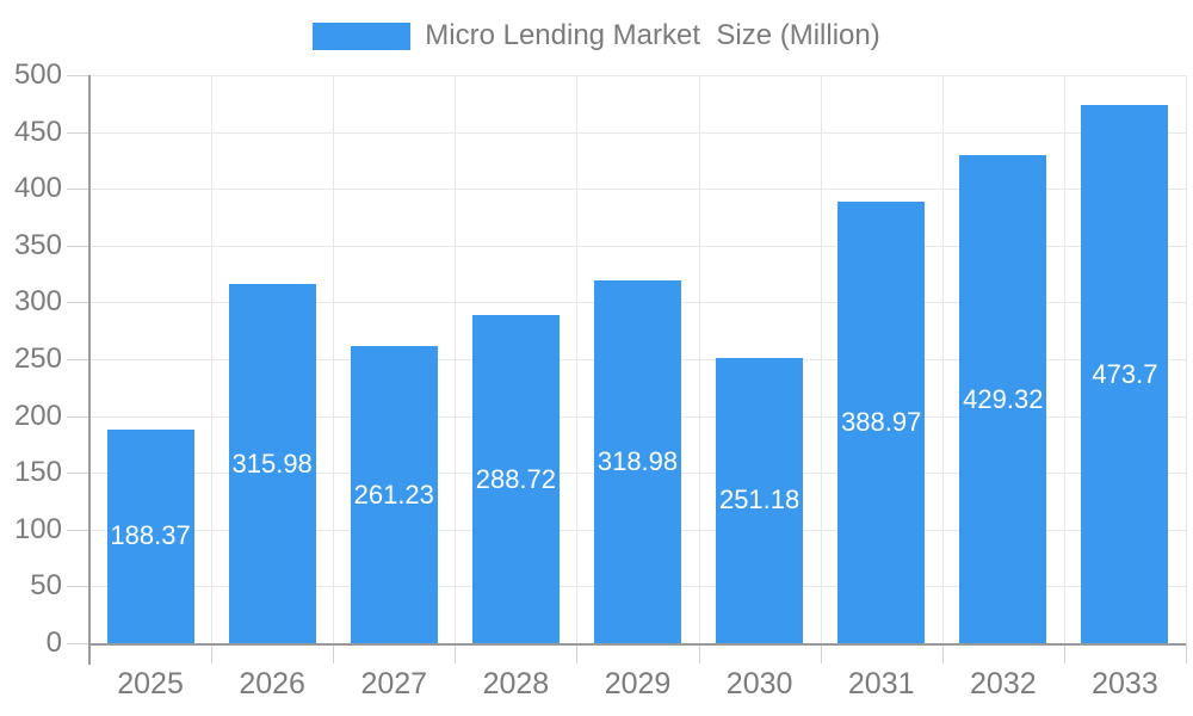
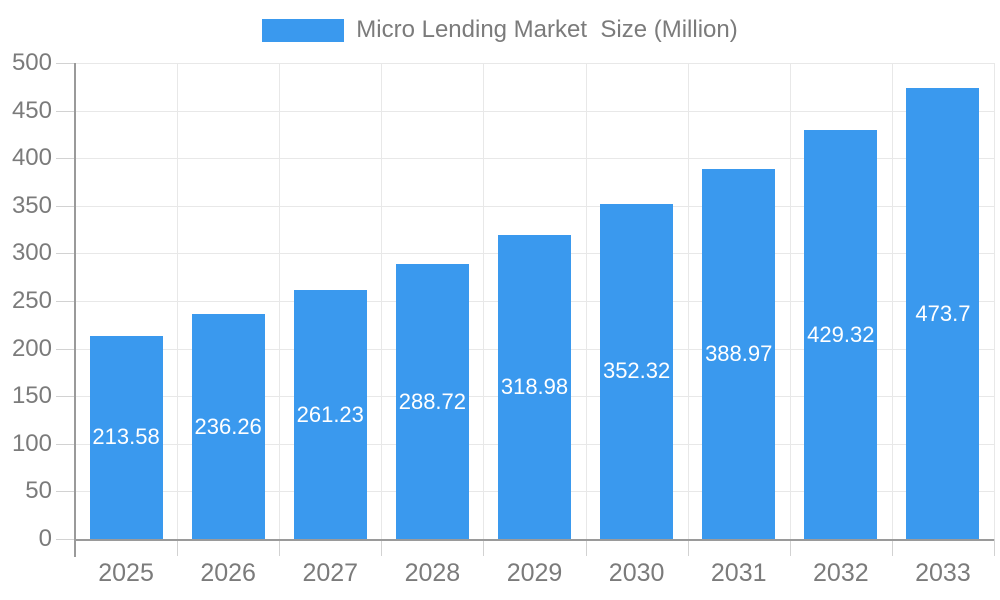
2025: 188.37 -> 213.58
2026: 315.98 -> 236.26
2030: 251.18 -> 352.32
